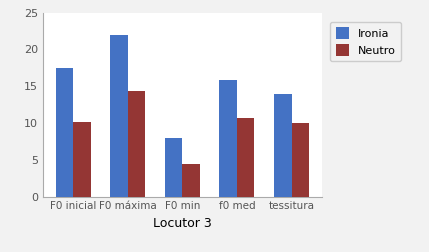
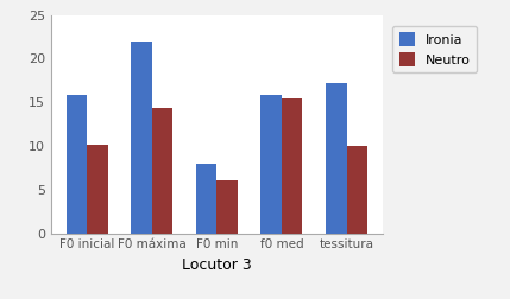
Ironia/F0 inicial: 17.5 -> 15.8
Neutro/F0 min: 4.4 -> 6.0
Neutro/f0 med: 10.7 -> 15.4
Ironia/tessitura: 14.0 -> 17.2
